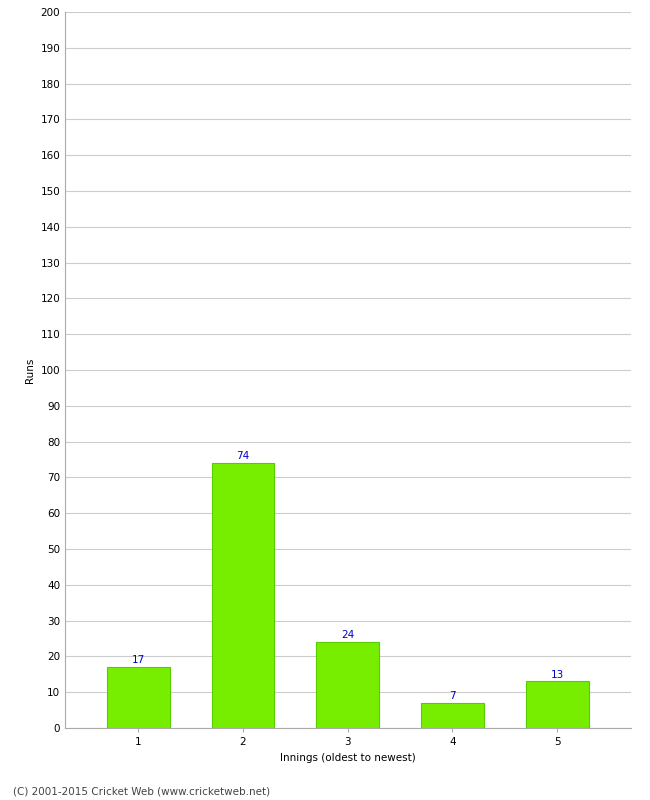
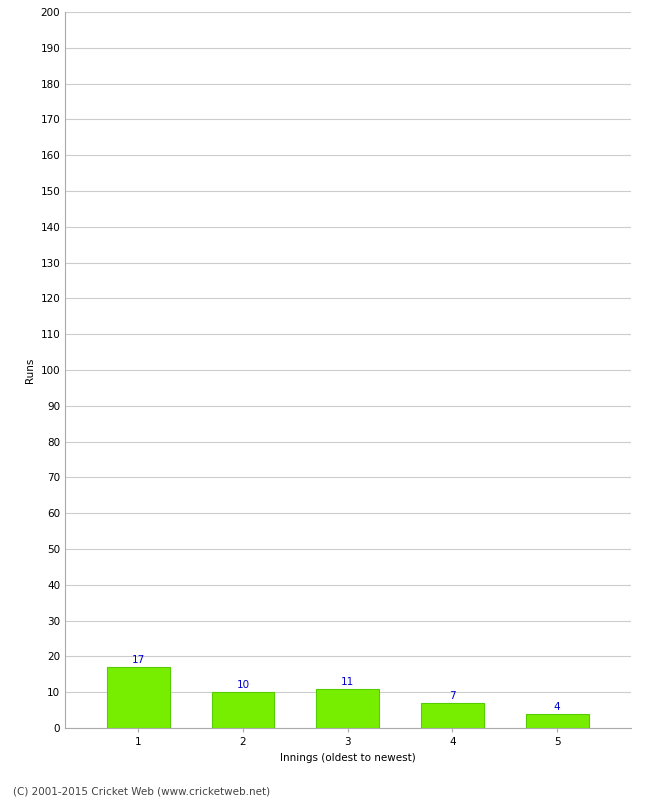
2: 74 -> 10
3: 24 -> 11
5: 13 -> 4
